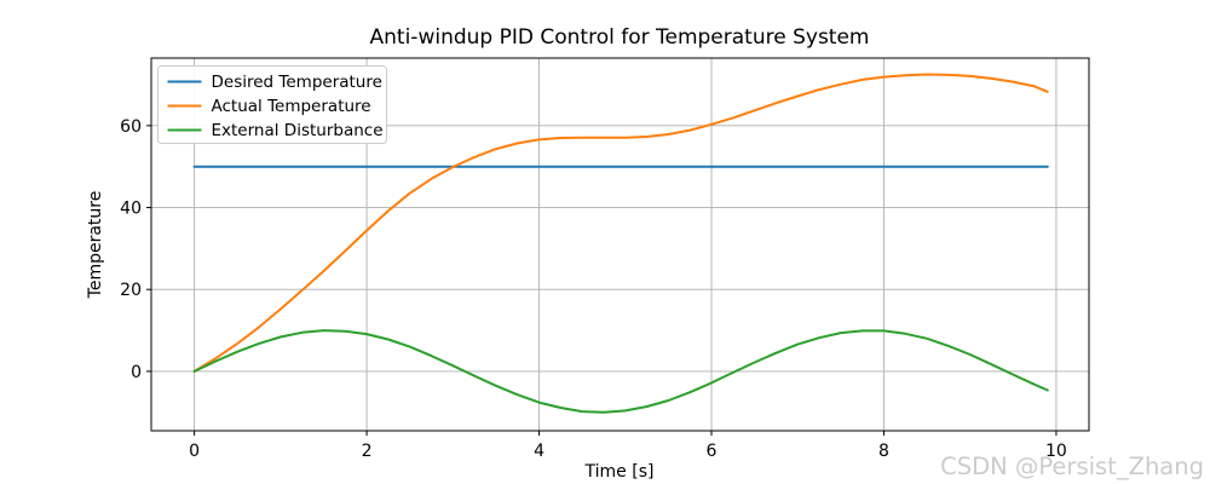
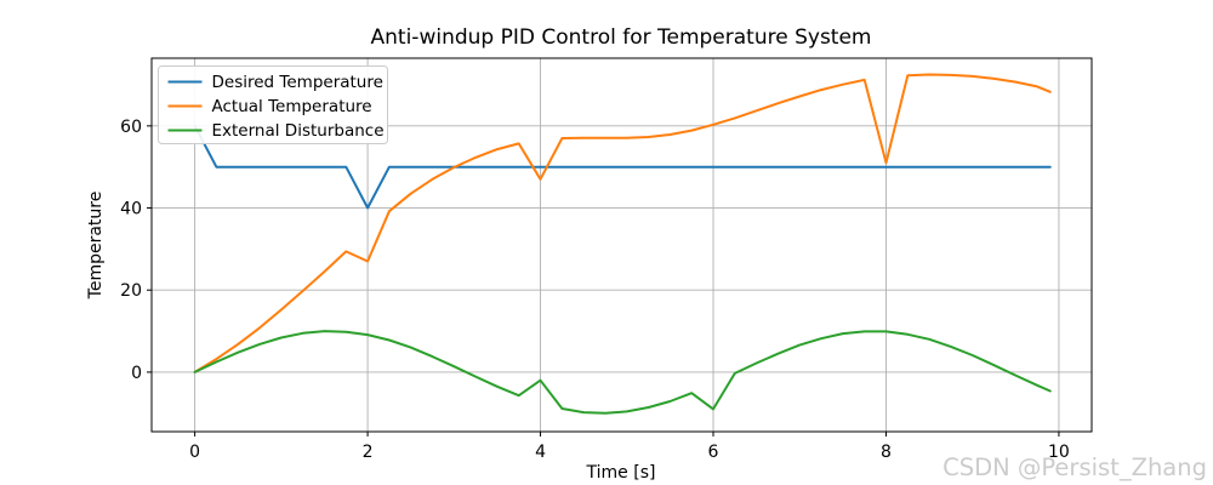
Desired Temperature/0: 50 -> 60
Desired Temperature/2: 50 -> 40
Actual Temperature/2: 34 -> 27
Actual Temperature/4: 57 -> 47
External Disturbance/4: -8 -> -2
External Disturbance/6: -3 -> -9
Actual Temperature/8: 72 -> 51
